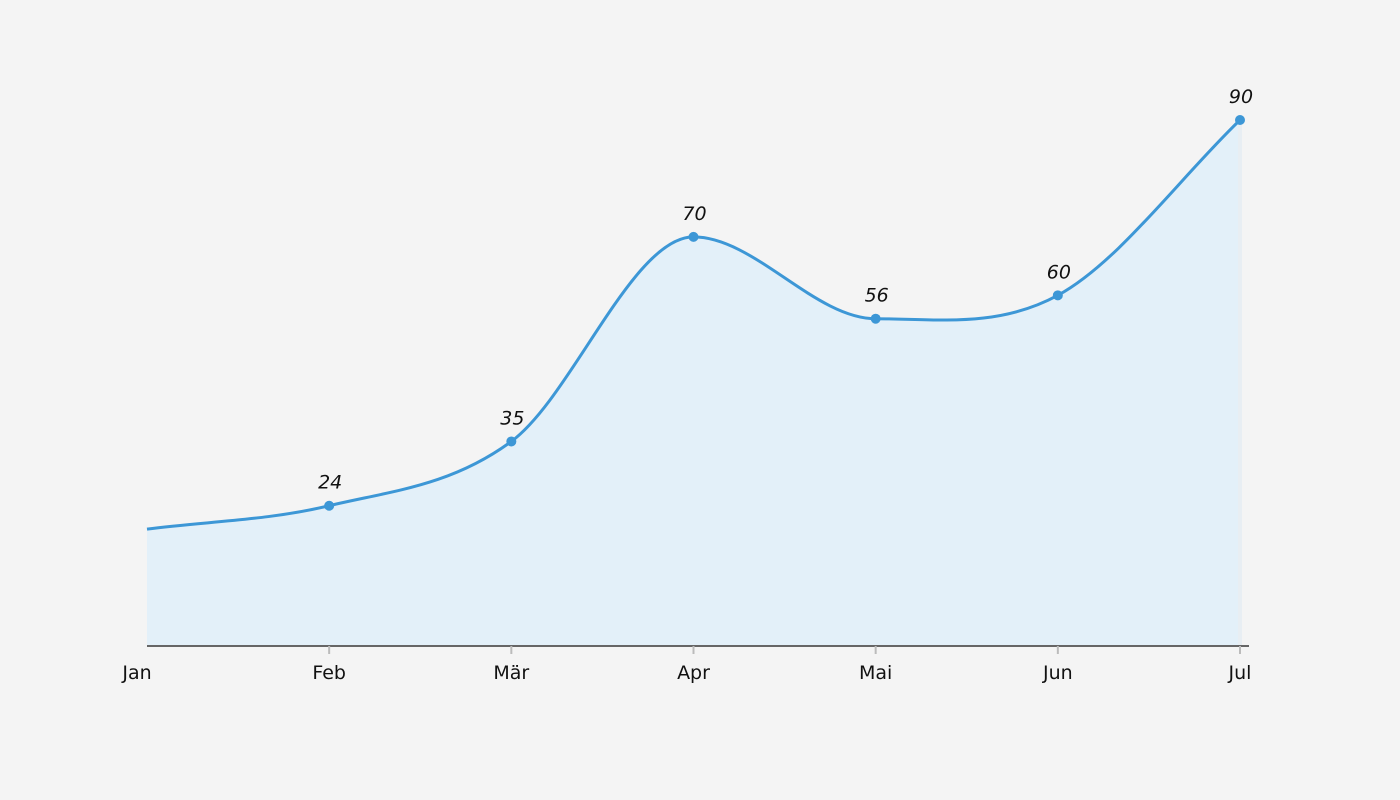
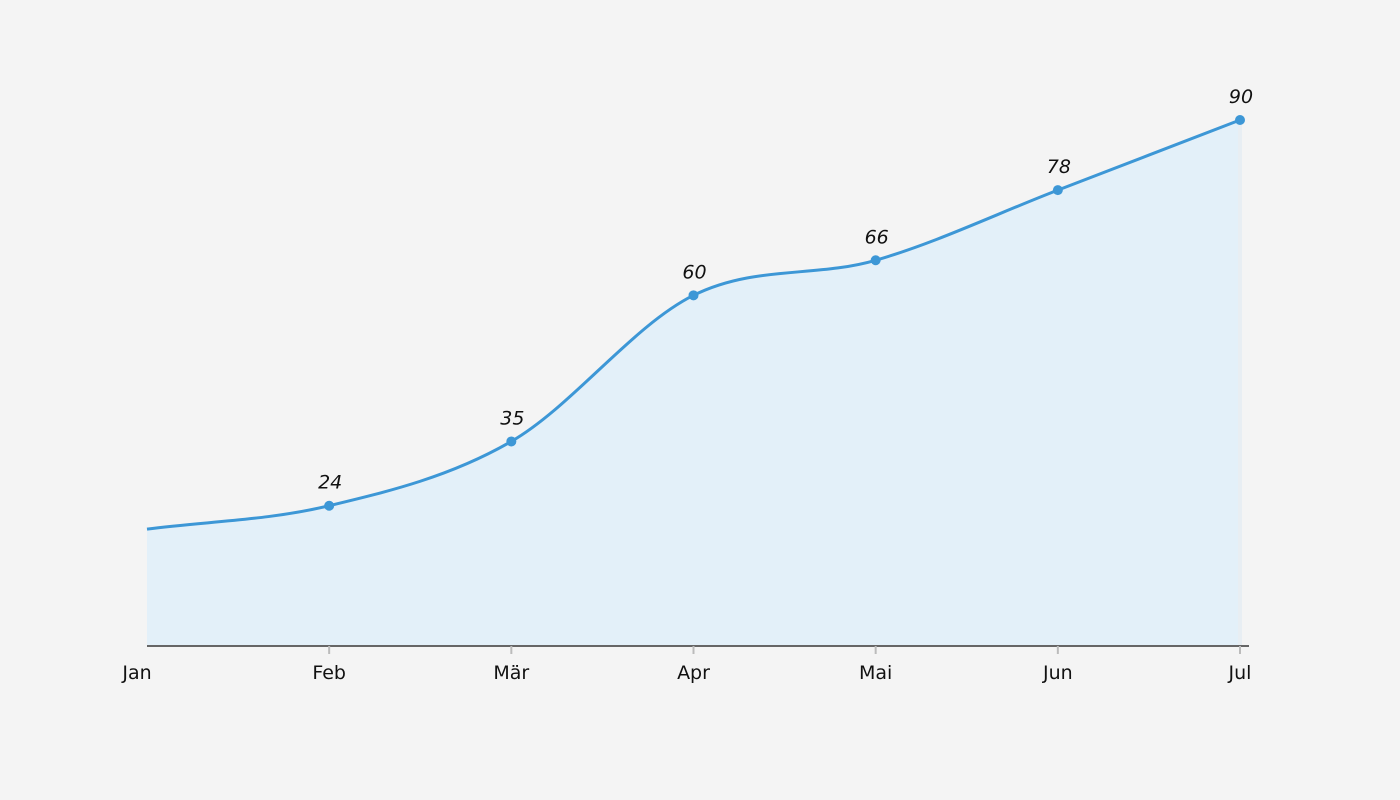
Apr: 70 -> 60
Mai: 56 -> 66
Jun: 60 -> 78
